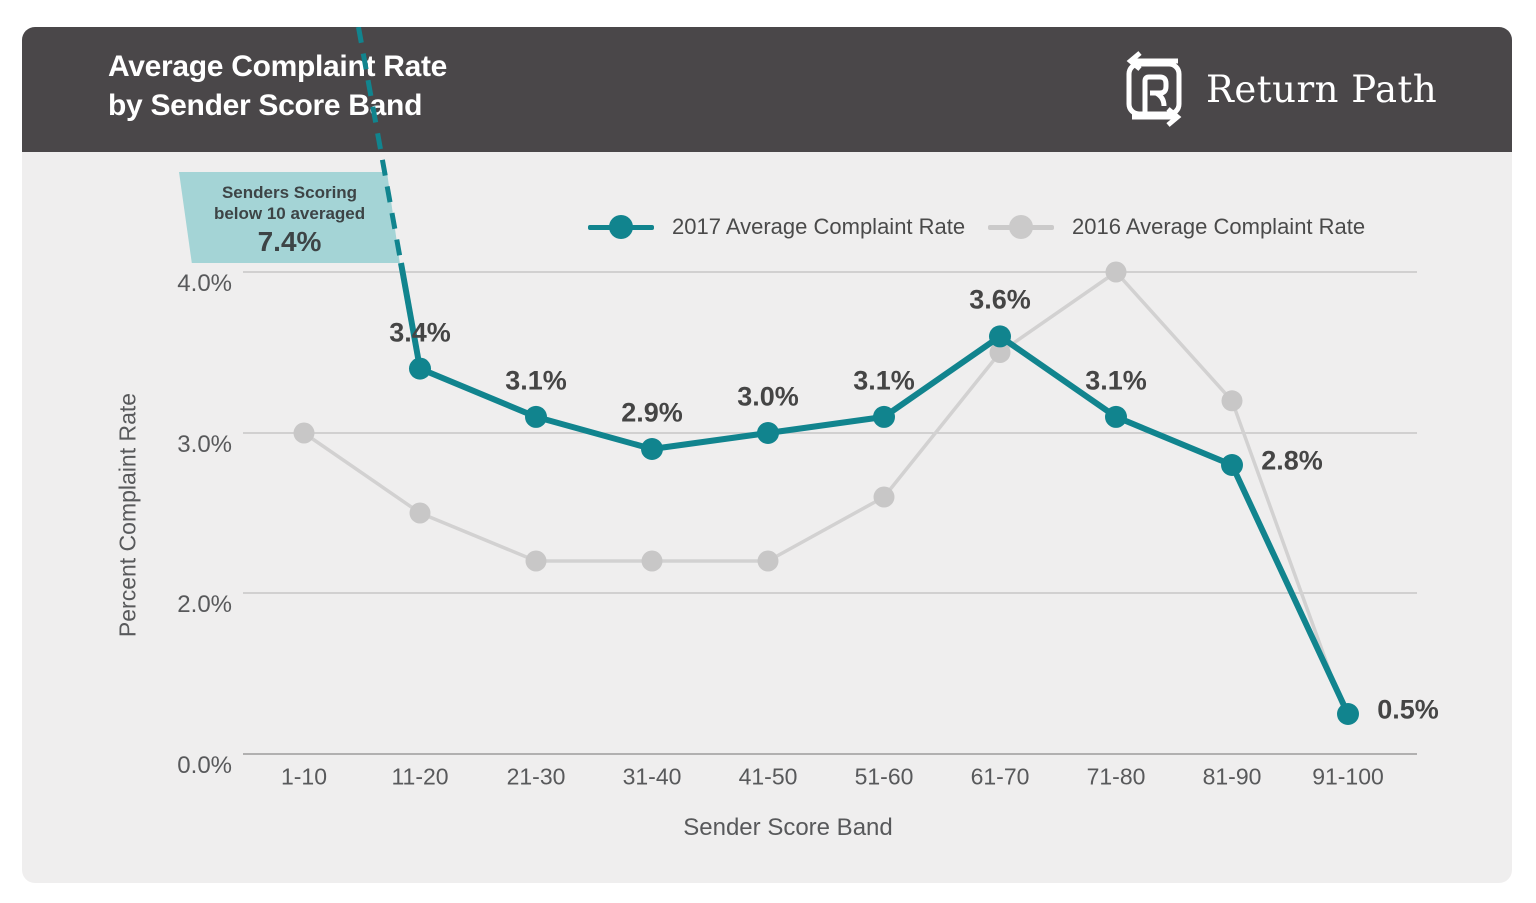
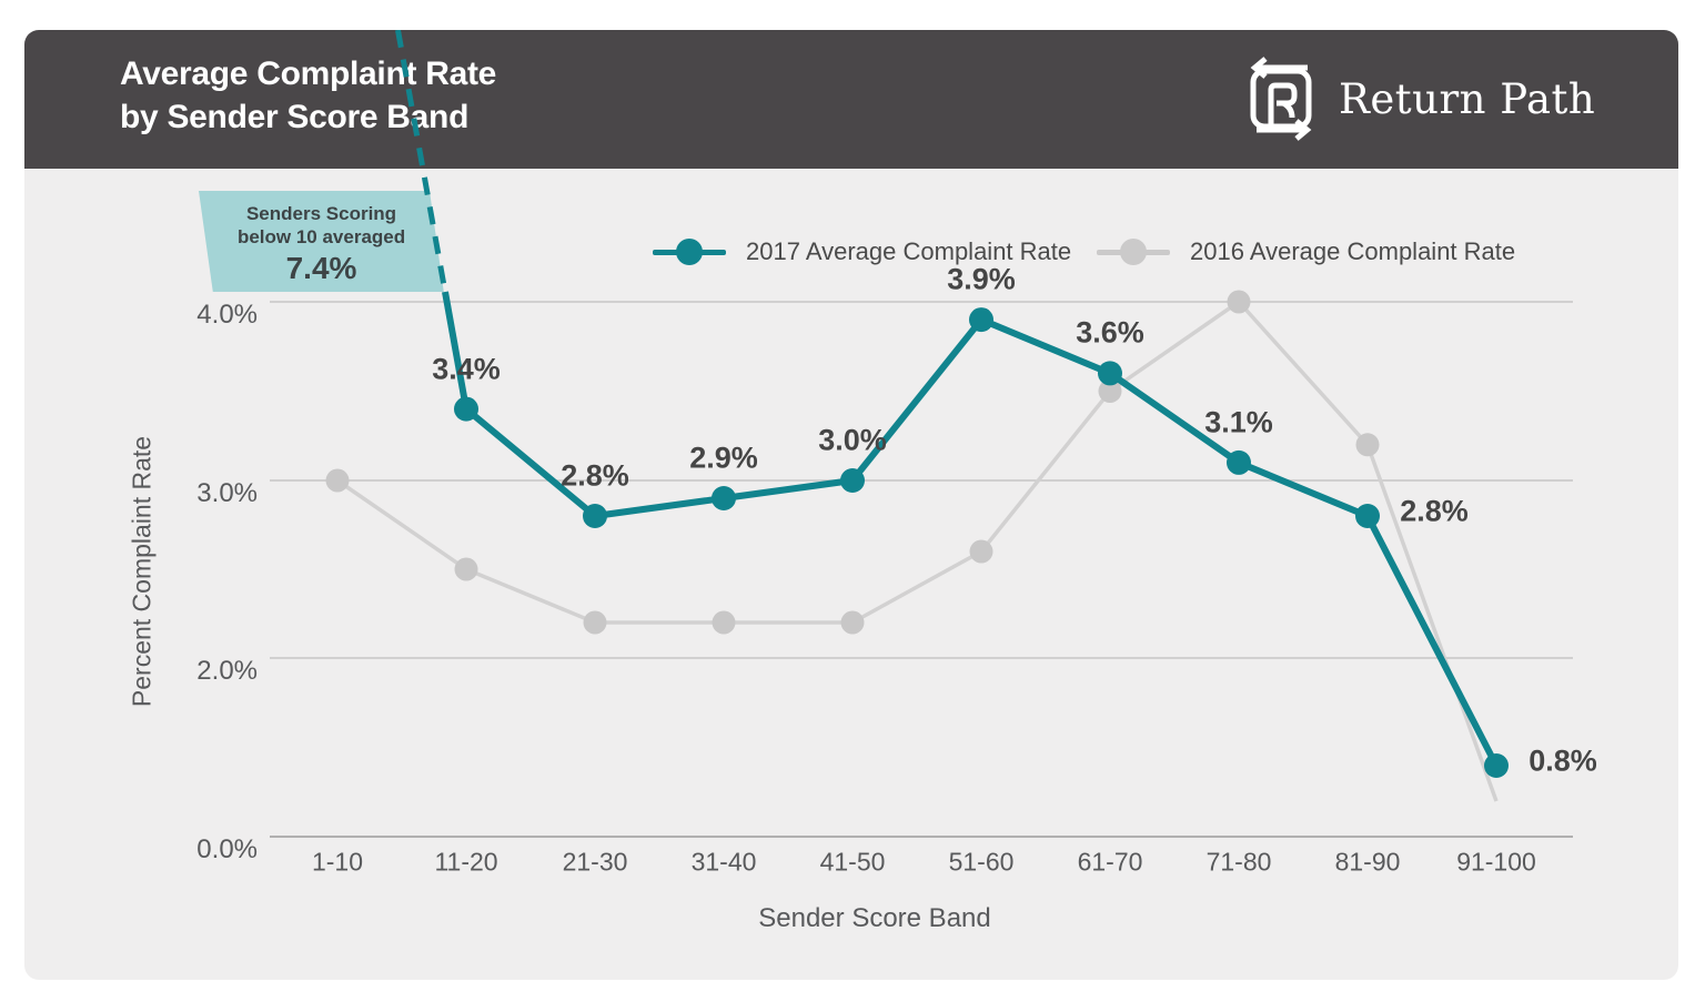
2017 Average Complaint Rate/21-30: 3.1% -> 2.8%
2017 Average Complaint Rate/51-60: 3.1% -> 3.9%
2017 Average Complaint Rate/91-100: 0.5% -> 0.8%
